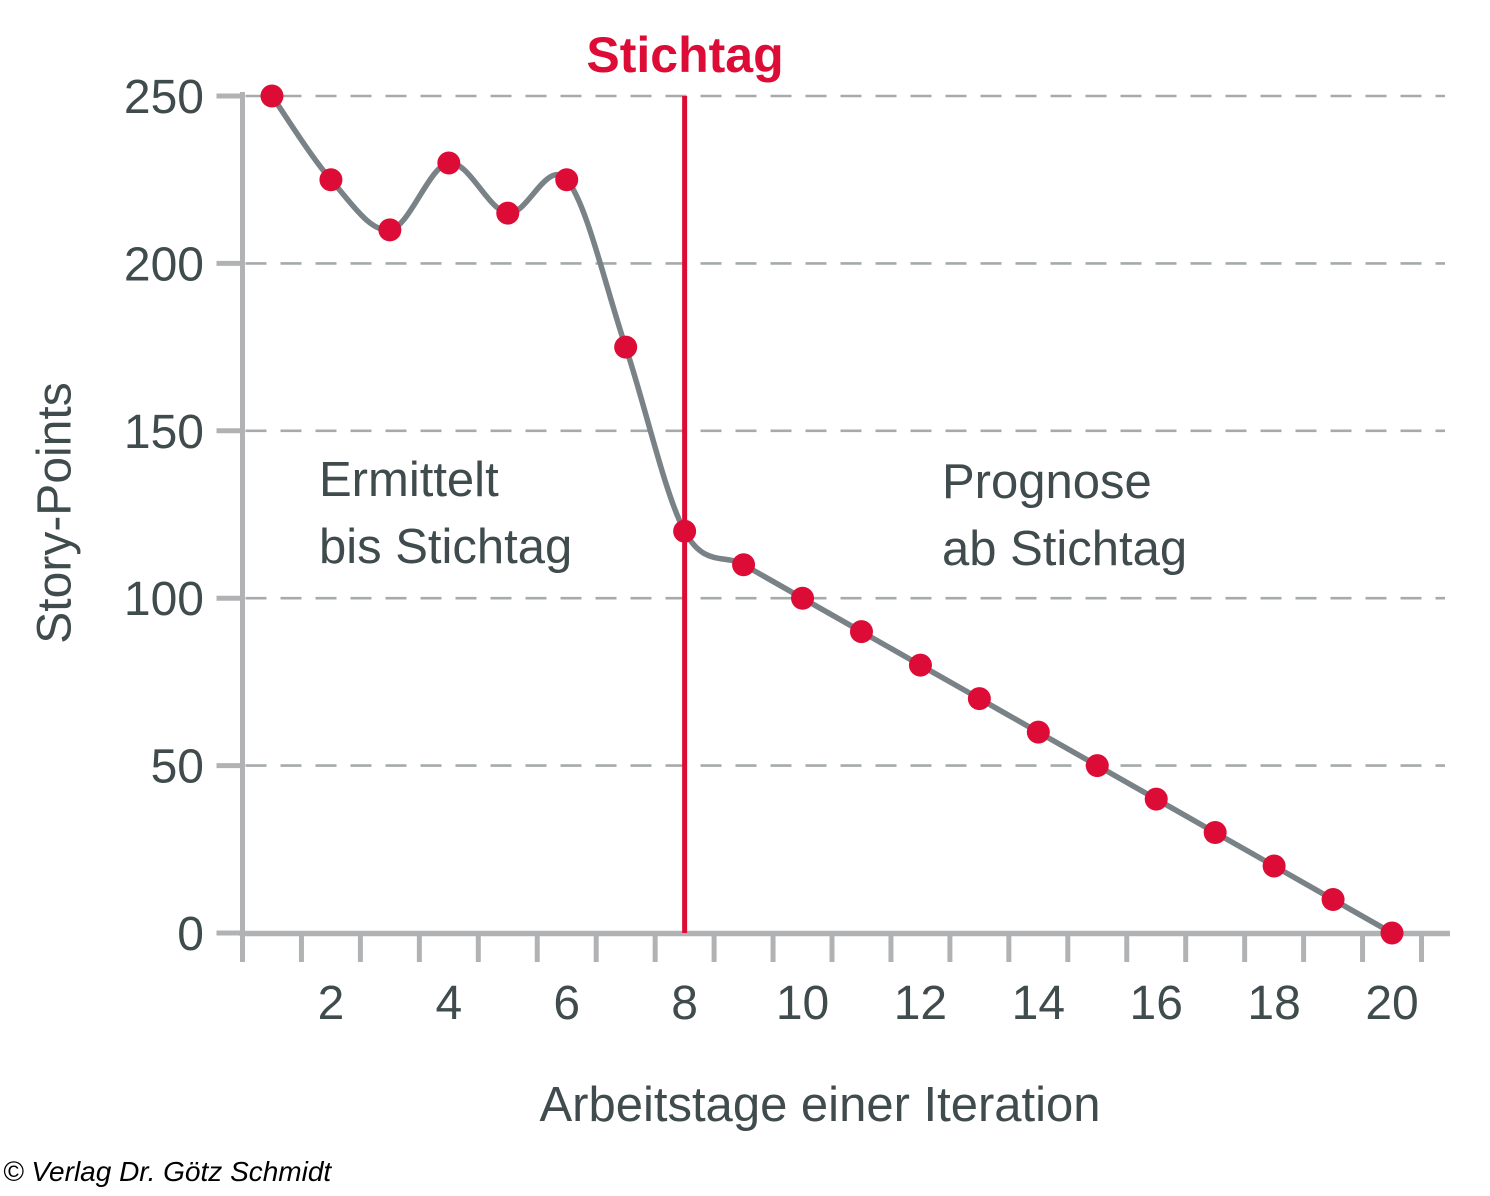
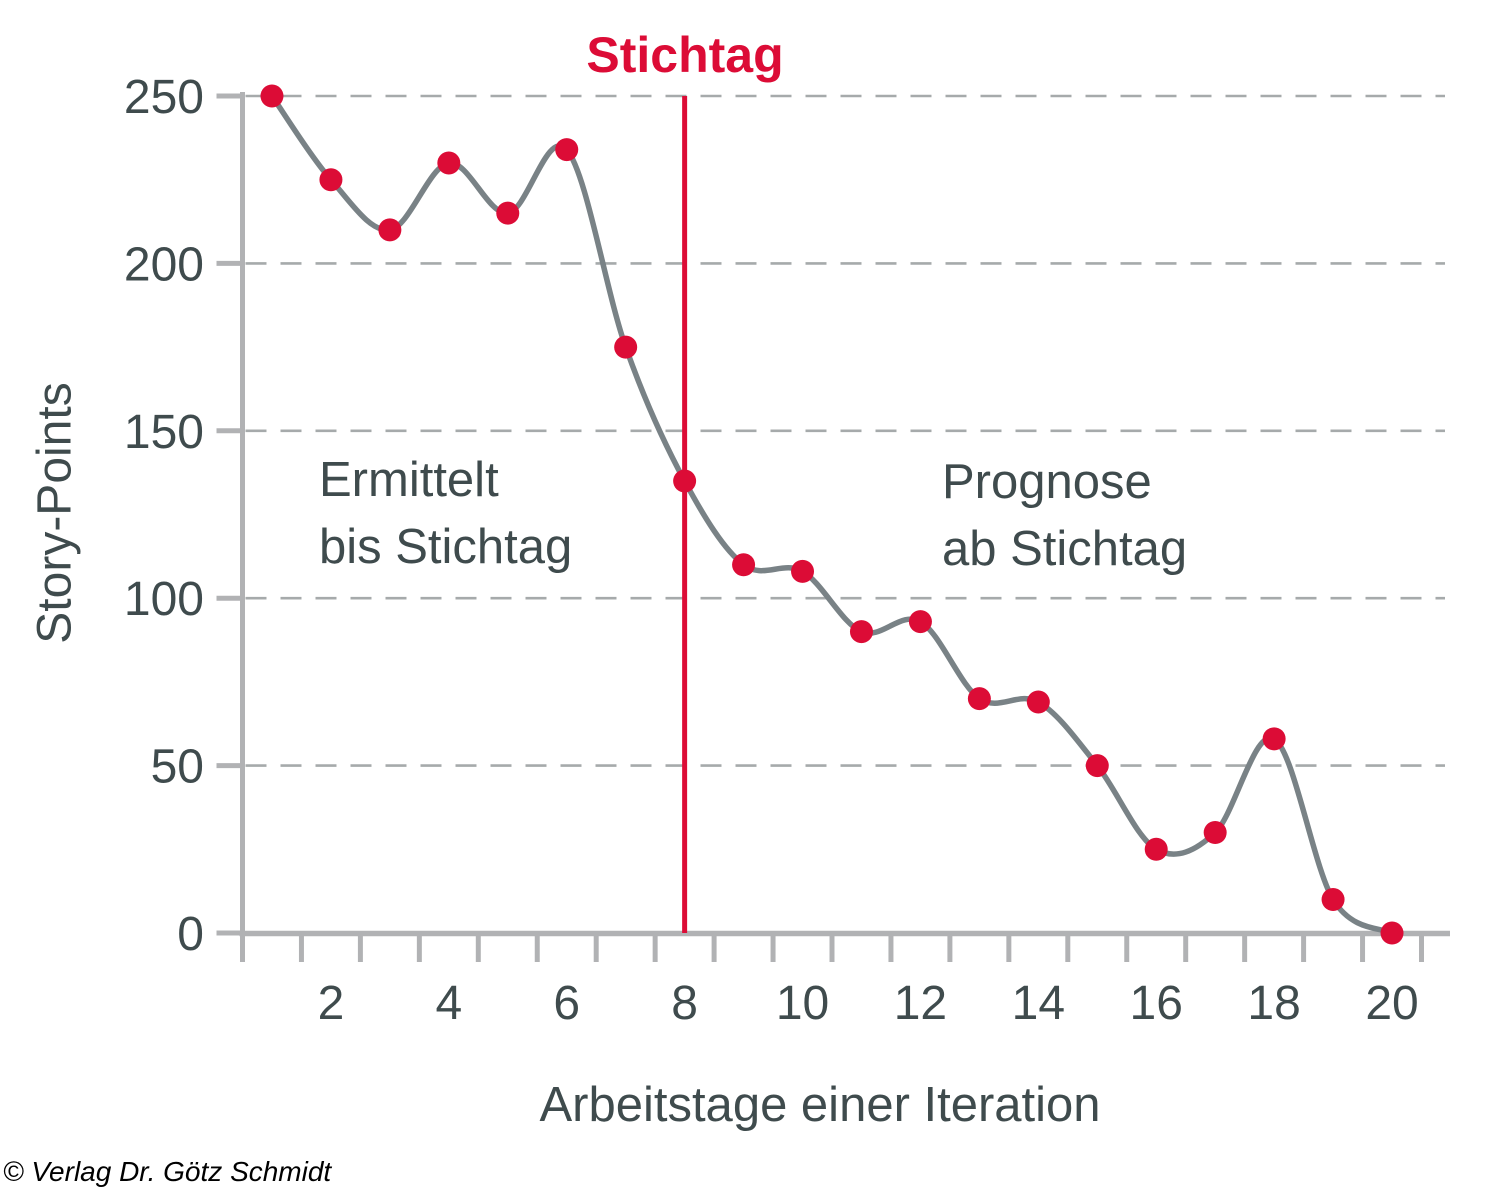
6: 225 -> 234
8: 120 -> 135
10: 100 -> 108
12: 80 -> 93
14: 60 -> 69
16: 40 -> 25
18: 20 -> 58
